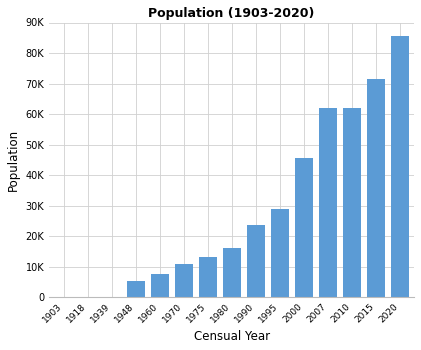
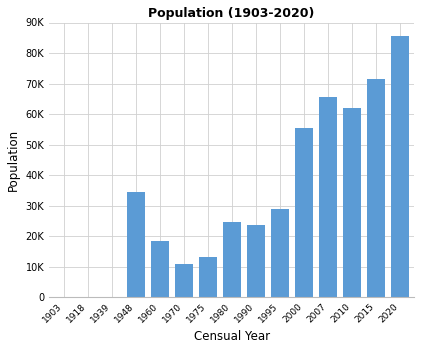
1948: 5.2K -> 34.5K
1960: 7.5K -> 18.5K
1980: 16.2K -> 24.5K
2000: 45.5K -> 55.5K
2007: 62.0K -> 65.5K
